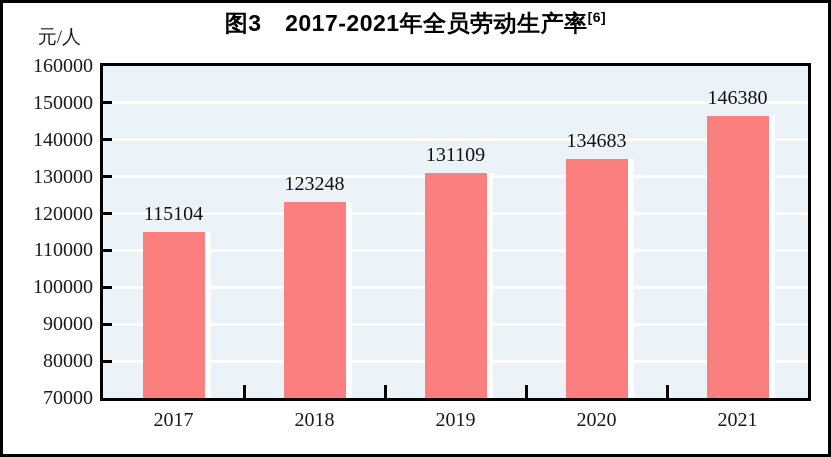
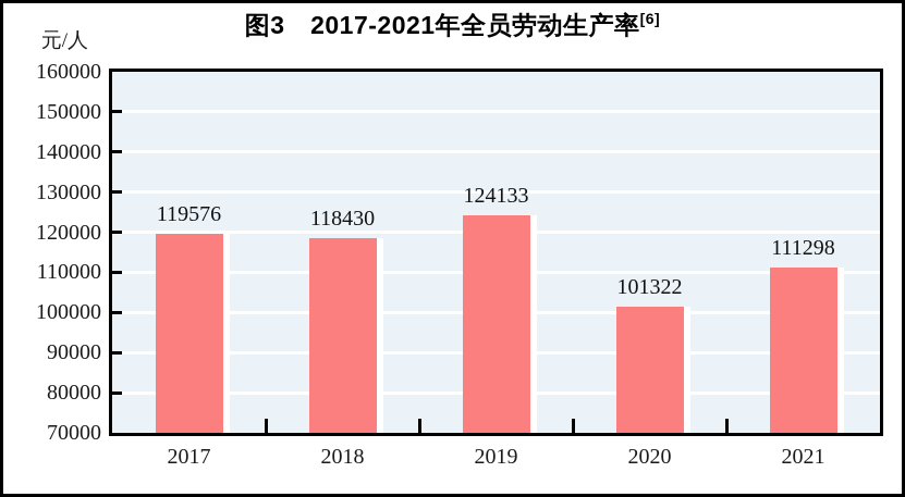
2017: 115104 -> 119576
2018: 123248 -> 118430
2019: 131109 -> 124133
2020: 134683 -> 101322
2021: 146380 -> 111298
